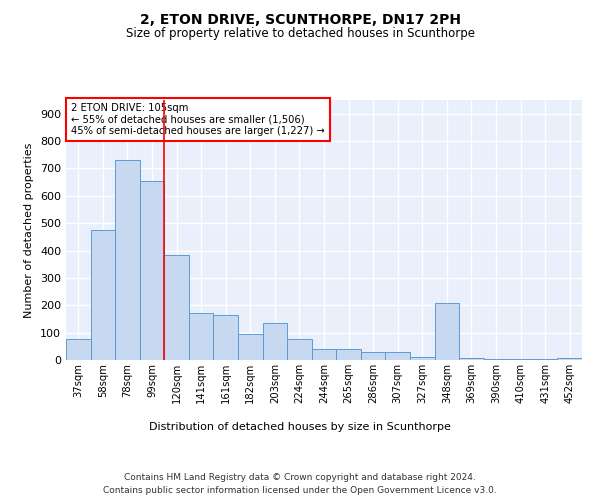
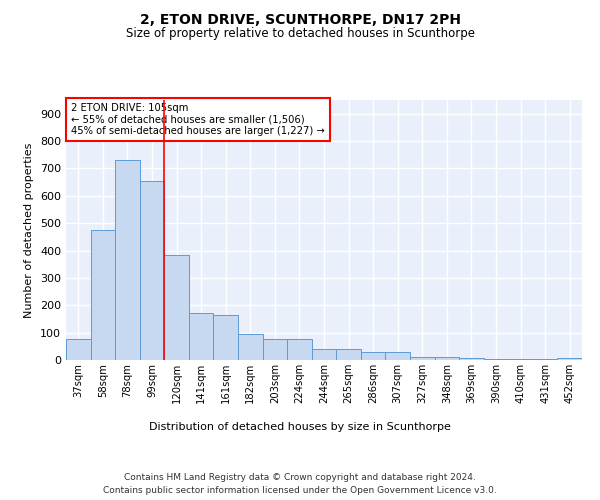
203sqm: 135 -> 75
348sqm: 210 -> 10
